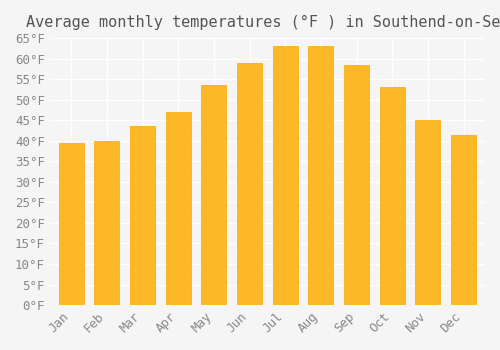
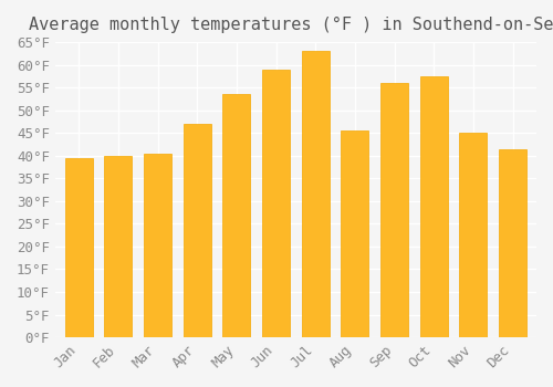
Mar: 43.5°F -> 40.5°F
Aug: 63.0°F -> 45.5°F
Sep: 58.5°F -> 56.0°F
Oct: 53.0°F -> 57.5°F
